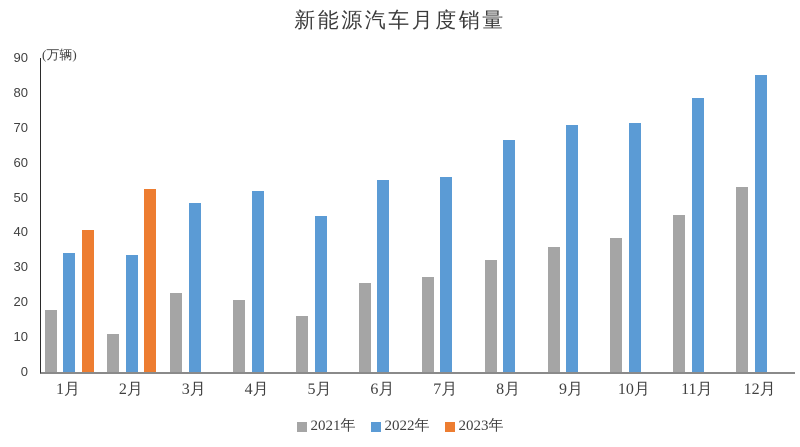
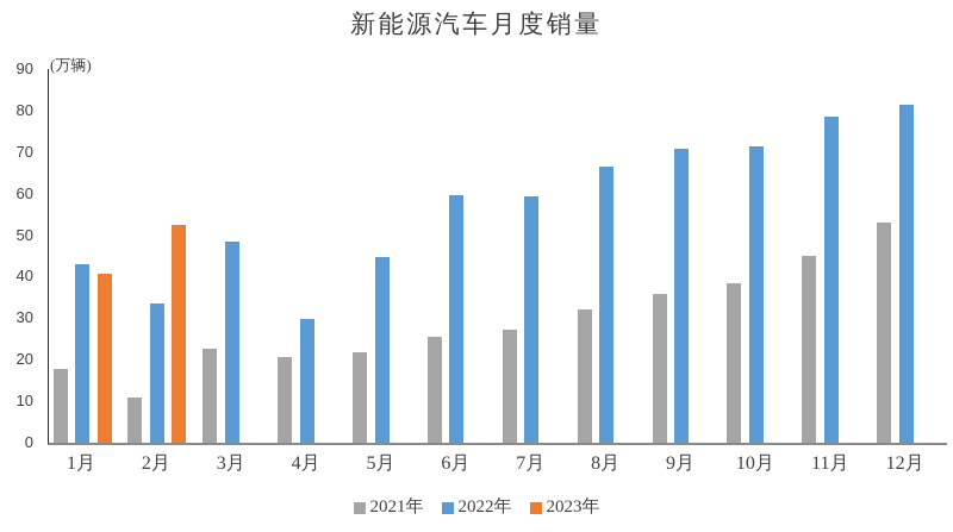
2022年/1月: 34 -> 43
2022年/4月: 52 -> 30
2021年/5月: 16 -> 22
2022年/6月: 55 -> 60
2022年/7月: 56 -> 59
2022年/12月: 85 -> 81
